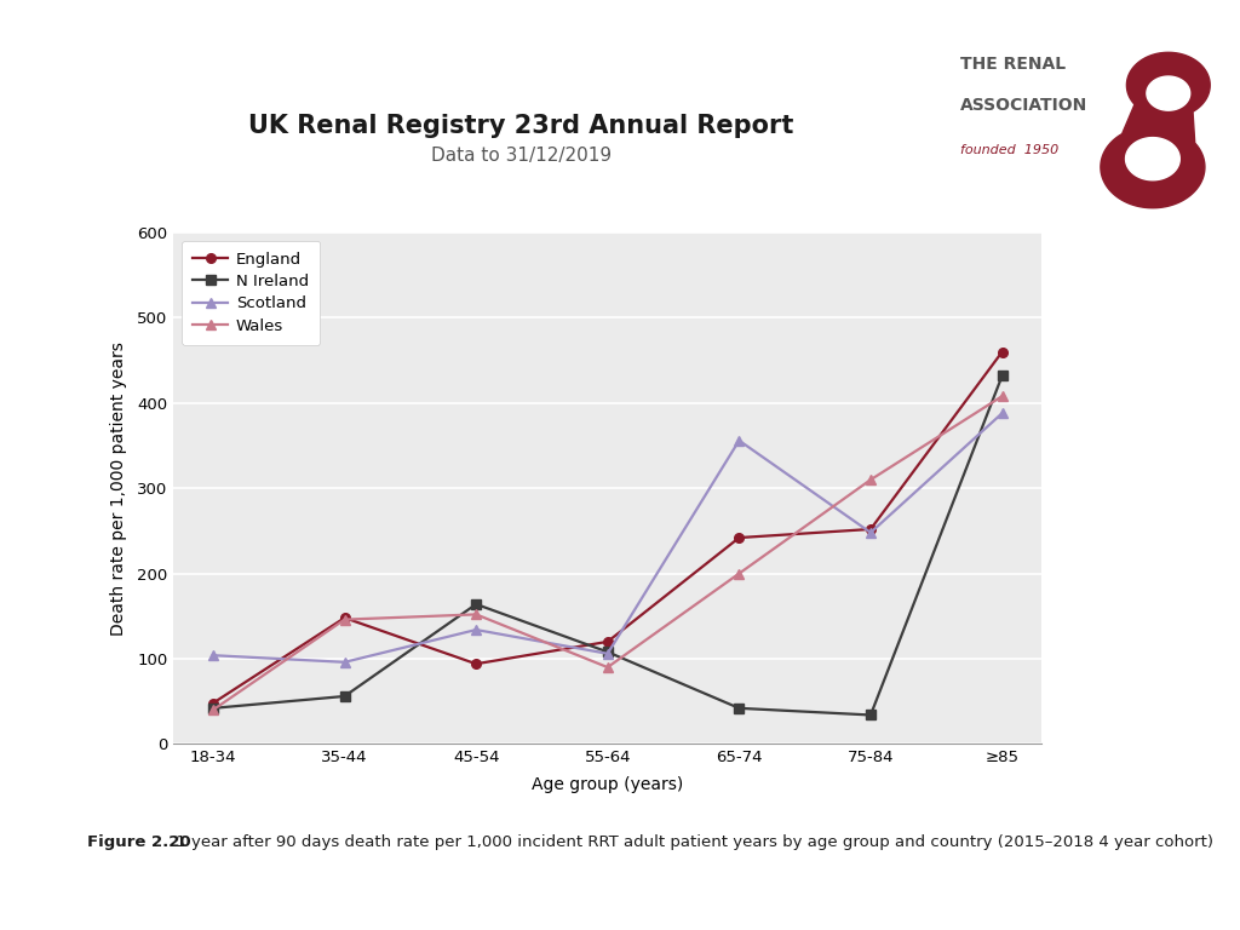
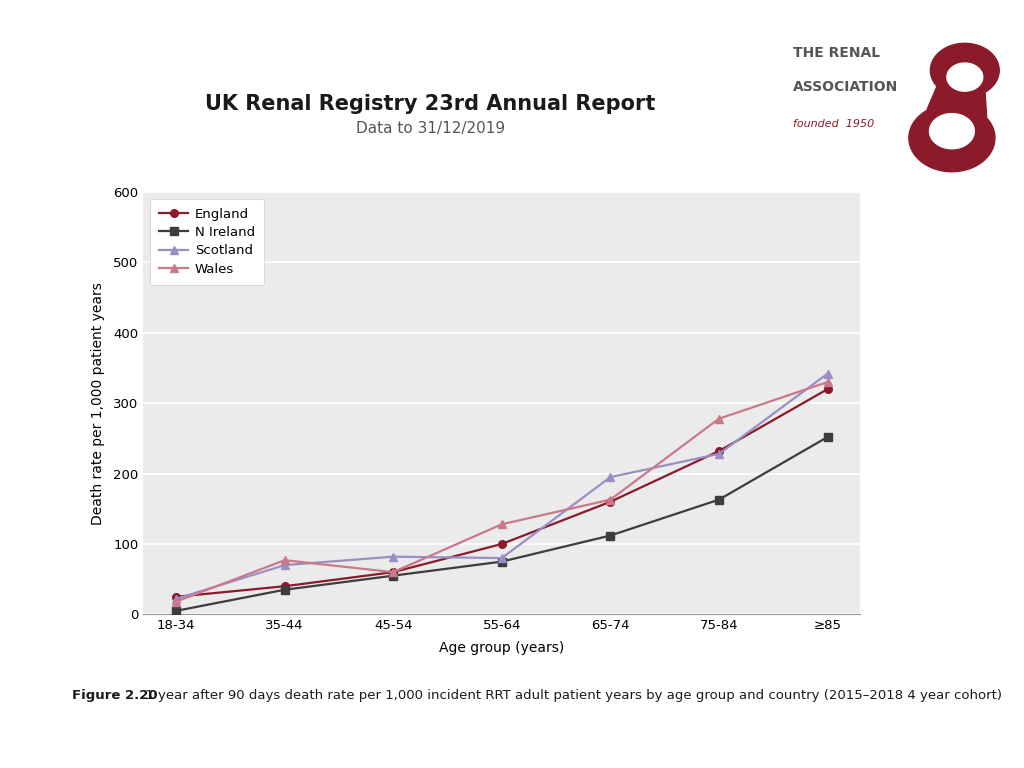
England/18-34: 48 -> 25
N Ireland/18-34: 42 -> 5
Scotland/18-34: 104 -> 22
Wales/18-34: 40 -> 18
England/35-44: 148 -> 40
N Ireland/35-44: 56 -> 35
Scotland/35-44: 96 -> 70
Wales/35-44: 146 -> 77
England/45-54: 94 -> 60
N Ireland/45-54: 164 -> 55
Scotland/45-54: 134 -> 82
Wales/45-54: 152 -> 60
England/55-64: 120 -> 100
N Ireland/55-64: 108 -> 75
Scotland/55-64: 106 -> 80
Wales/55-64: 90 -> 128
England/65-74: 242 -> 160
N Ireland/65-74: 42 -> 112
Scotland/65-74: 356 -> 195
Wales/65-74: 200 -> 163
England/75-84: 252 -> 232
N Ireland/75-84: 34 -> 163
Scotland/75-84: 248 -> 228
Wales/75-84: 310 -> 278
England/≥85: 460 -> 320
N Ireland/≥85: 432 -> 252
Scotland/≥85: 388 -> 342
Wales/≥85: 408 -> 330
